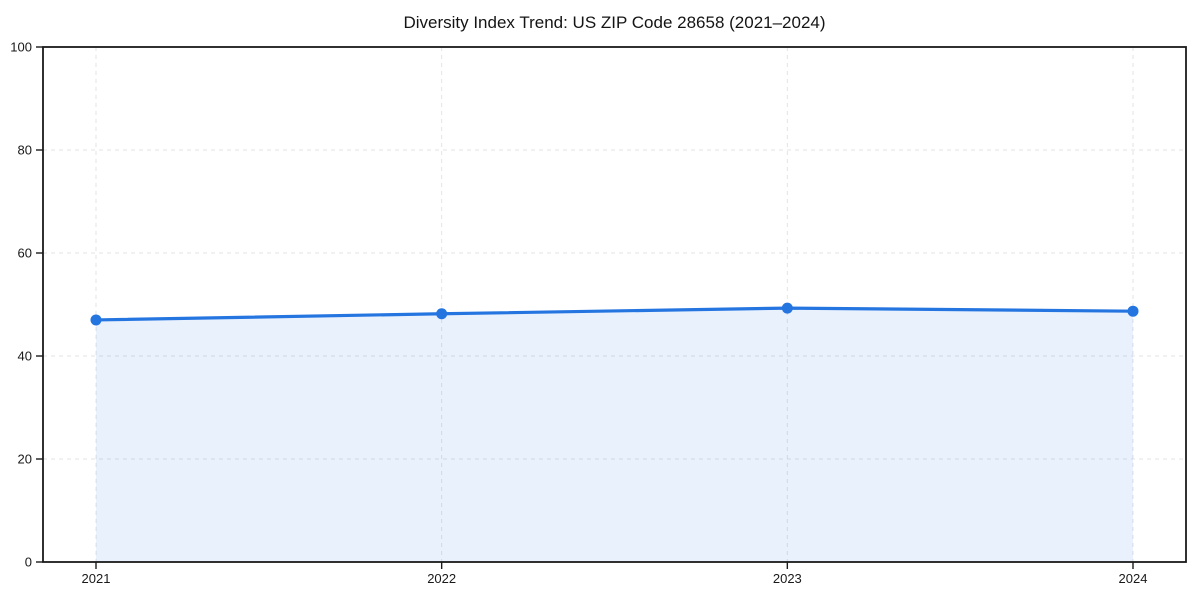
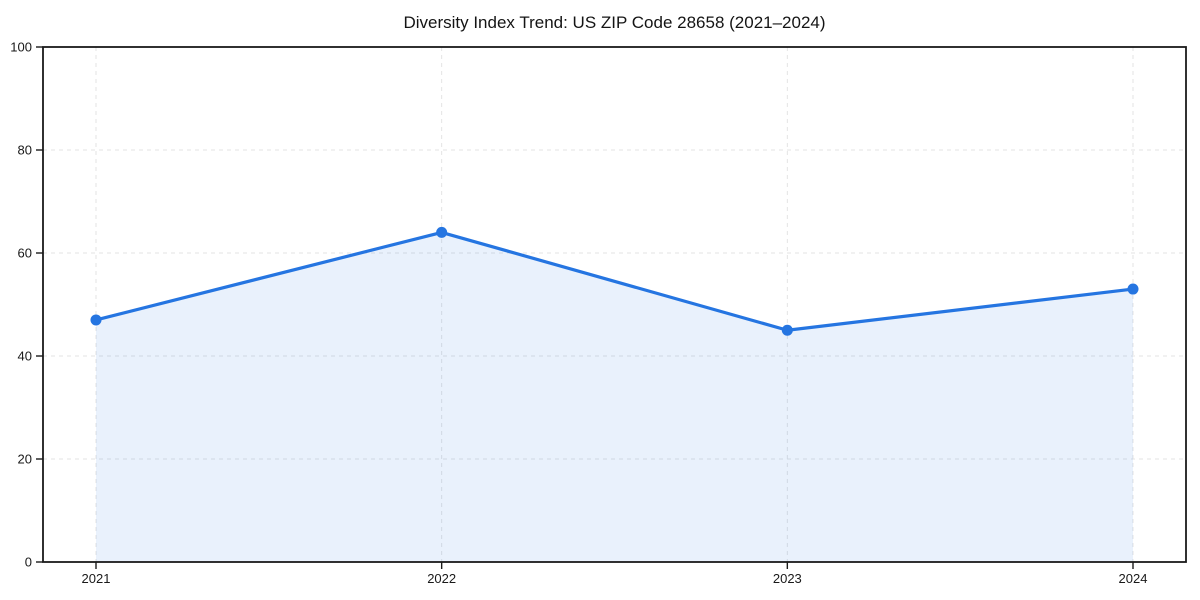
2022: 48 -> 64
2023: 49 -> 45
2024: 49 -> 53
